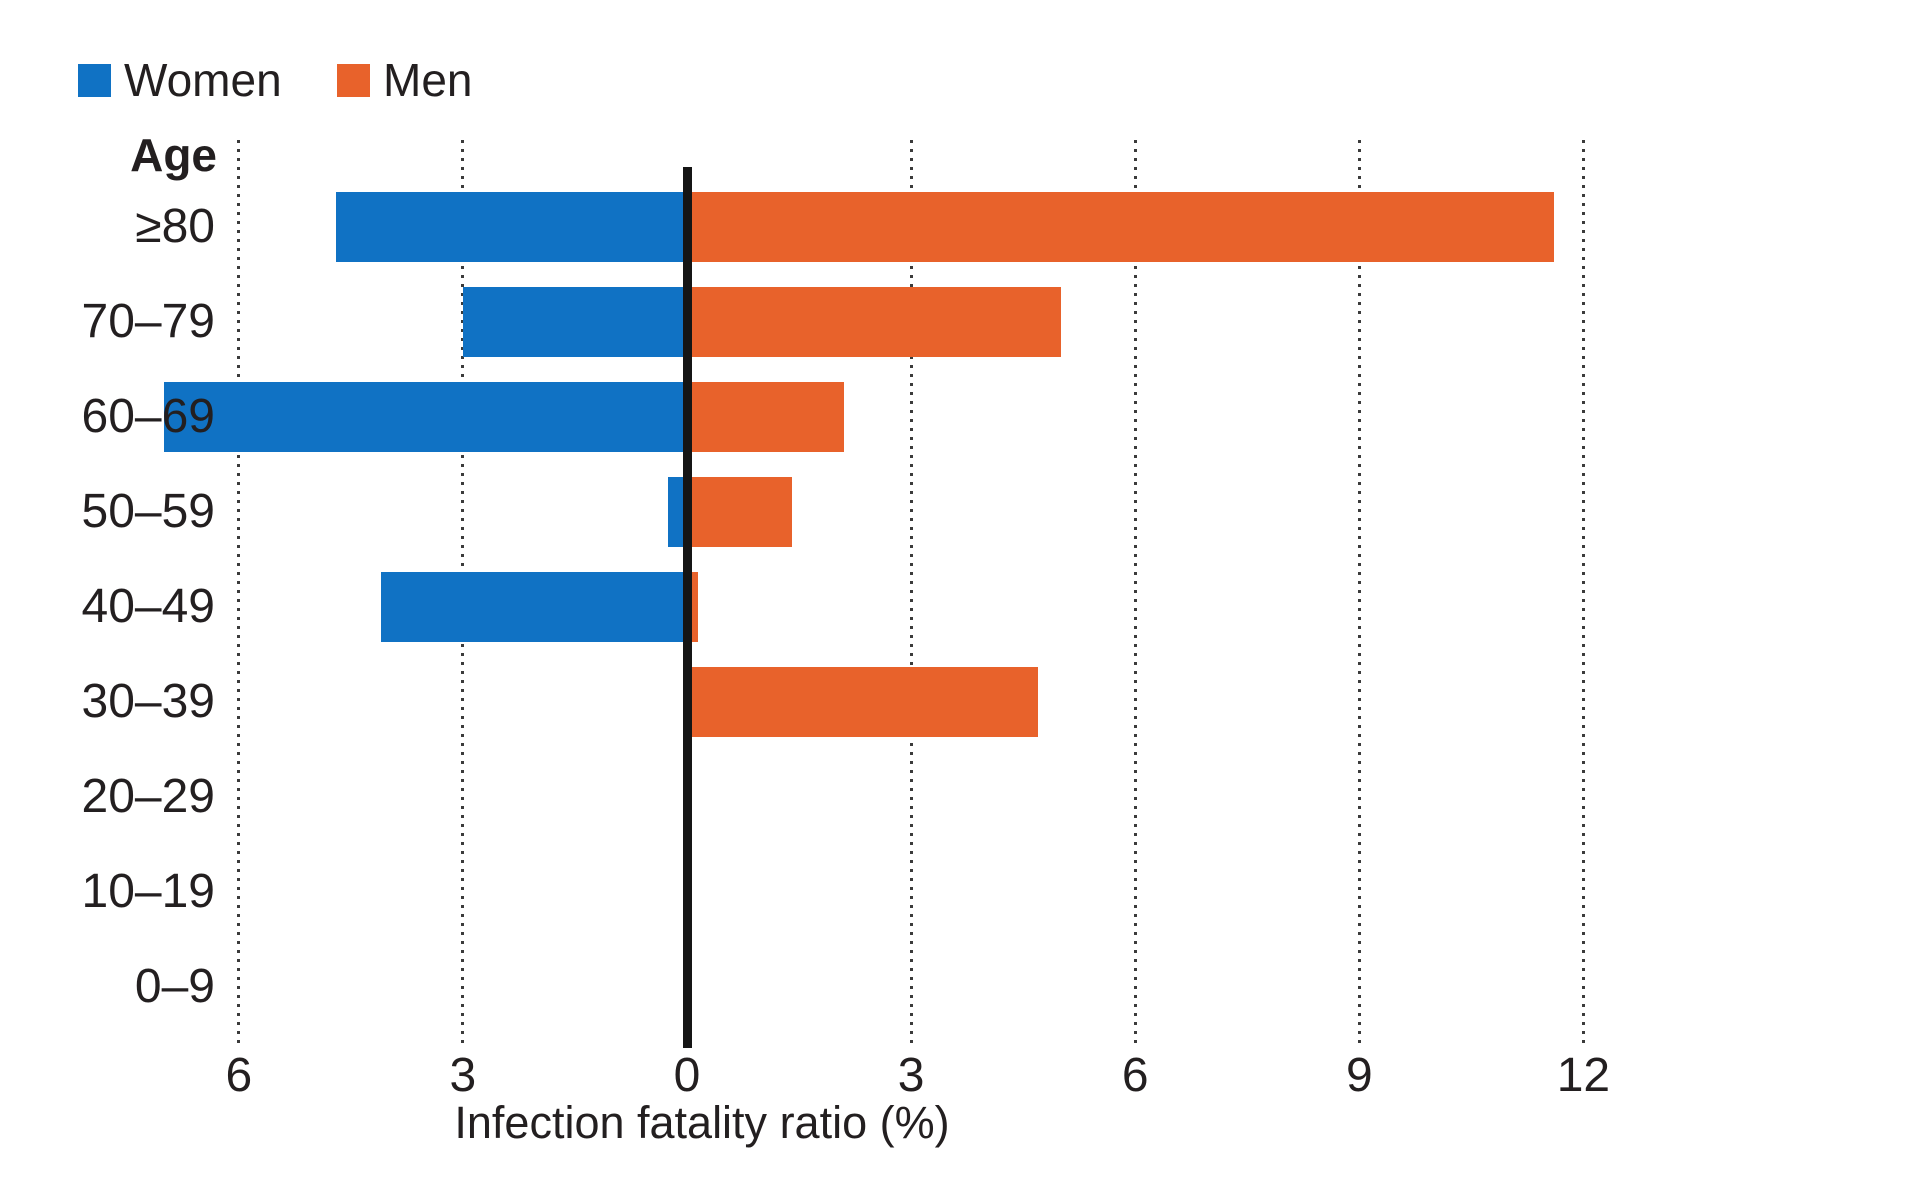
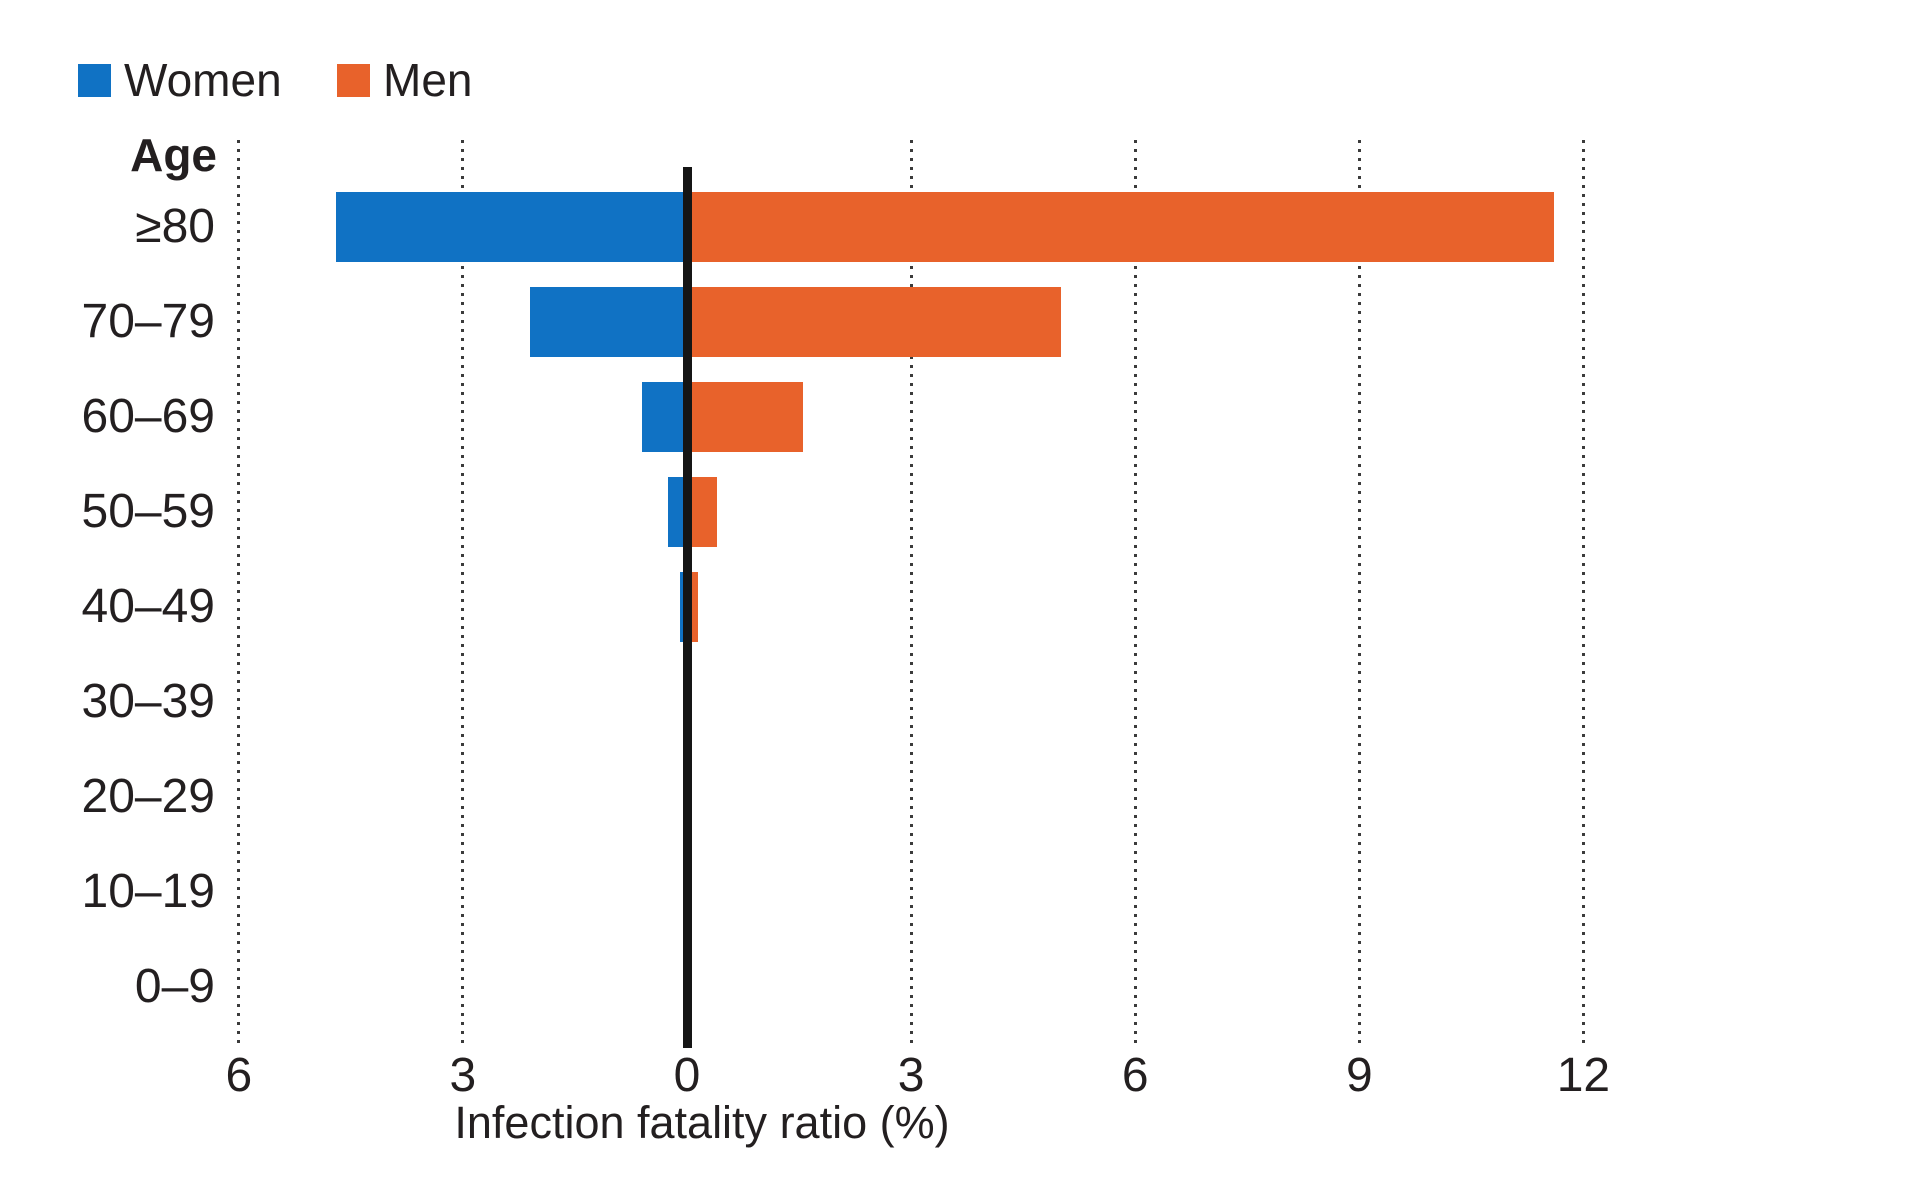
Women/70–79: 3.0 -> 2.1
Women/60–69: 7.0 -> 0.6
Men/60–69: 2.1 -> 1.6
Men/50–59: 1.4 -> 0.4
Women/40–49: 4.1 -> 0.1
Men/30–39: 4.7 -> 0.1
